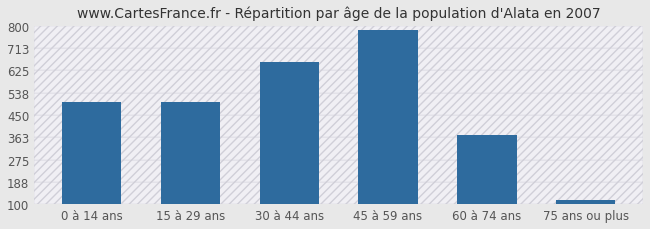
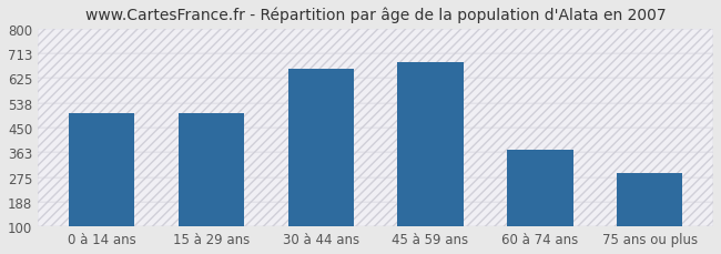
45 à 59 ans: 782 -> 680
75 ans ou plus: 115 -> 290
